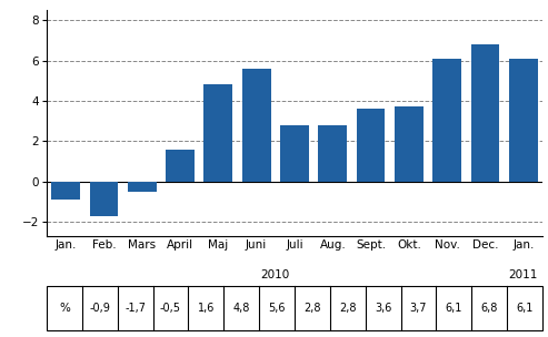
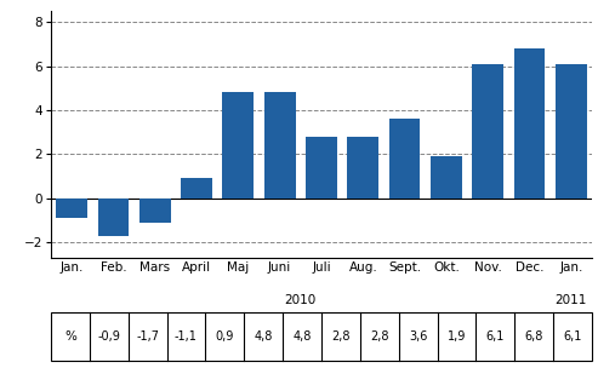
Mars: -0,5 -> -1,1
April: 1,6 -> 0,9
Juni: 5,6 -> 4,8
Okt.: 3,7 -> 1,9
